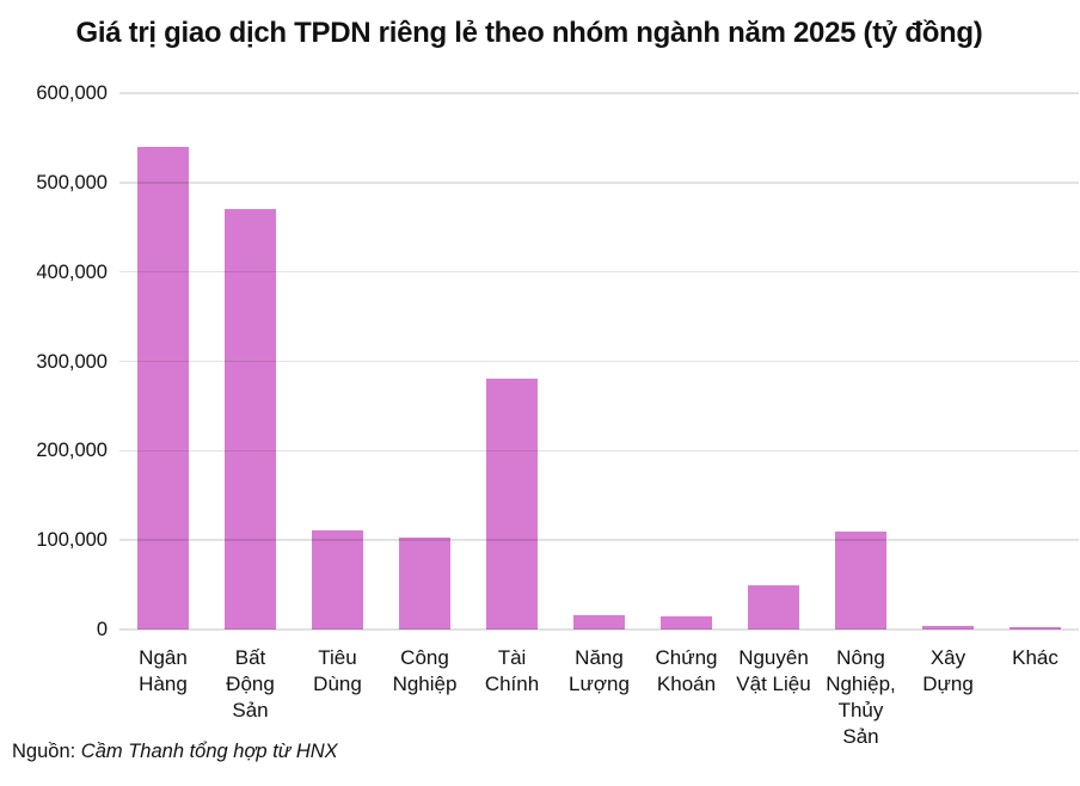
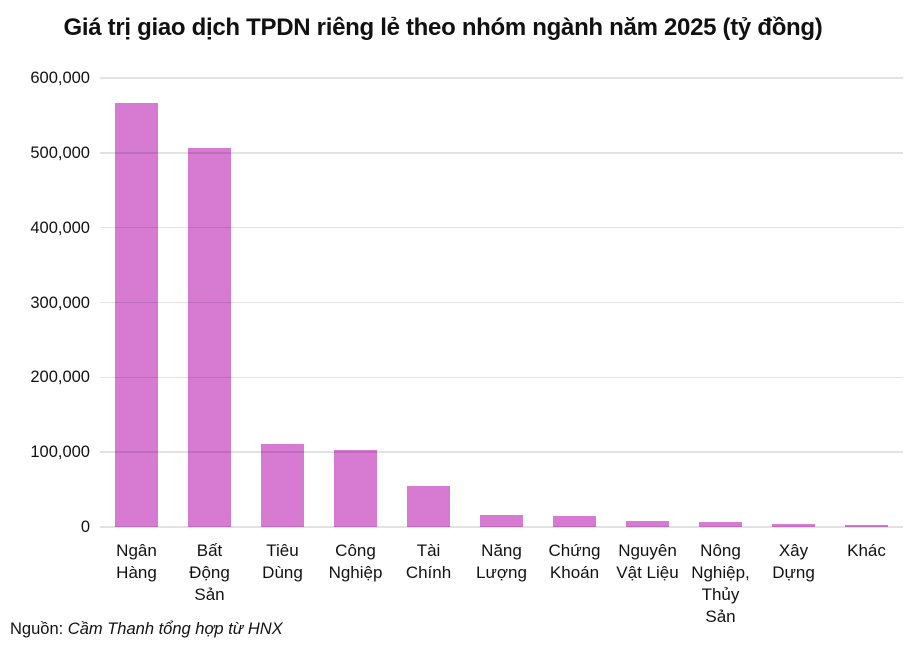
Ngân Hàng: 540000 -> 570000
Bất Động Sản: 470000 -> 510000
Tài Chính: 280000 -> 60000
Nguyên Vật Liệu: 50000 -> 10000
Nông Nghiệp, Thủy Sản: 110000 -> 10000
